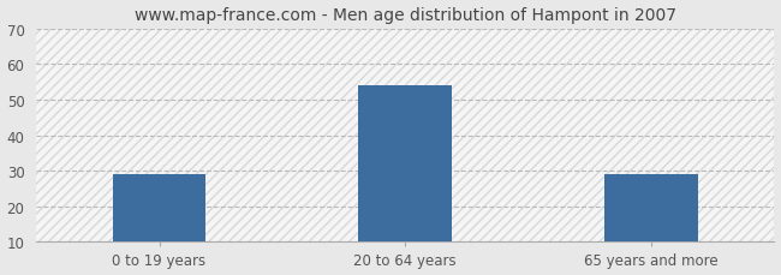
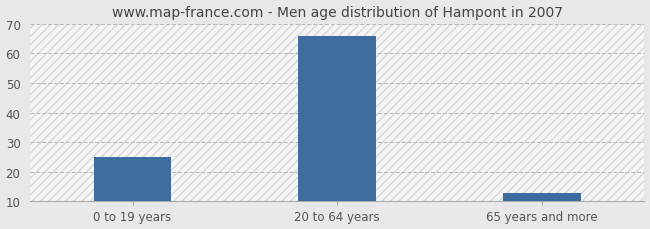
0 to 19 years: 29 -> 25
20 to 64 years: 54 -> 66
65 years and more: 29 -> 13
